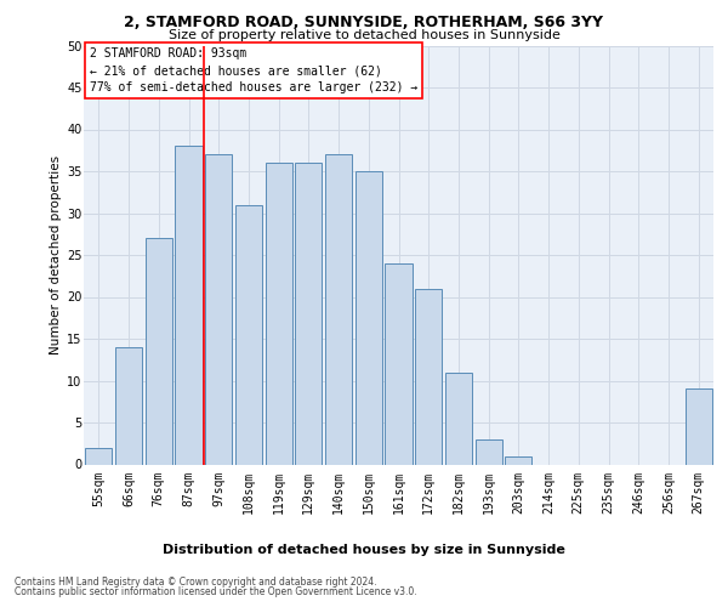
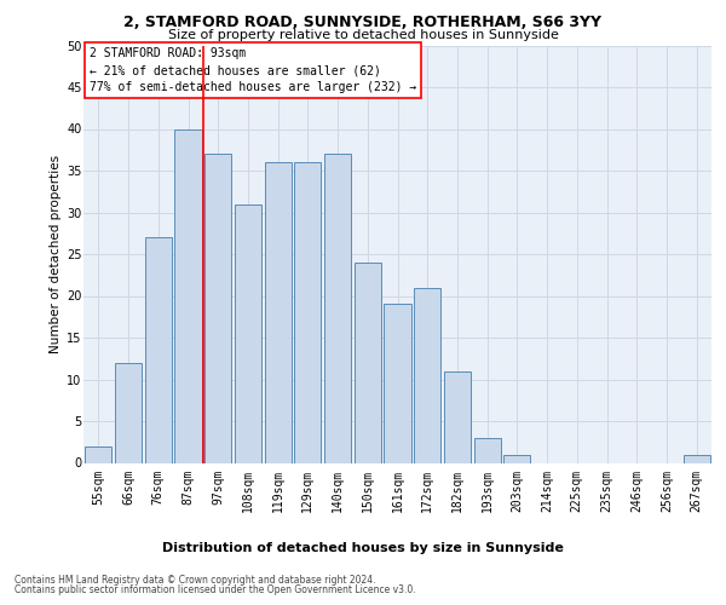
66sqm: 14 -> 12
87sqm: 38 -> 40
150sqm: 35 -> 24
161sqm: 24 -> 19
267sqm: 9 -> 1
